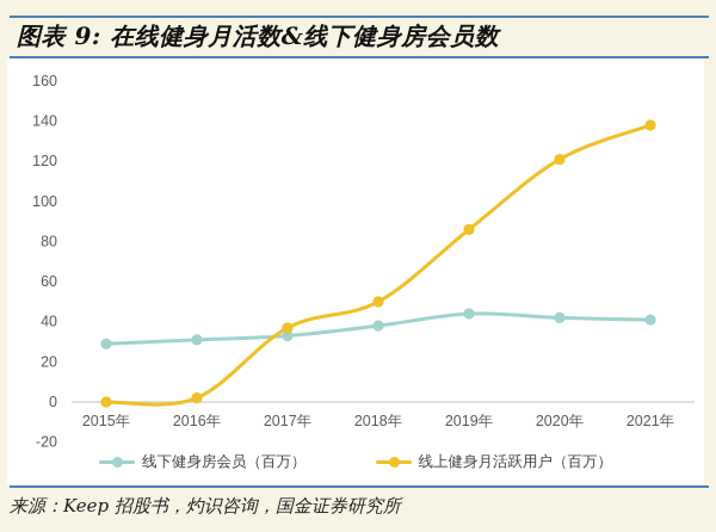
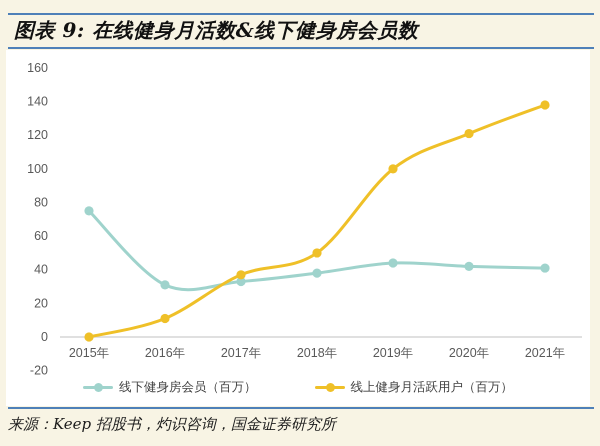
线下健身房会员（百万）/2015年: 29 -> 75
线上健身月活跃用户（百万）/2016年: 2 -> 11
线上健身月活跃用户（百万）/2019年: 86 -> 100
